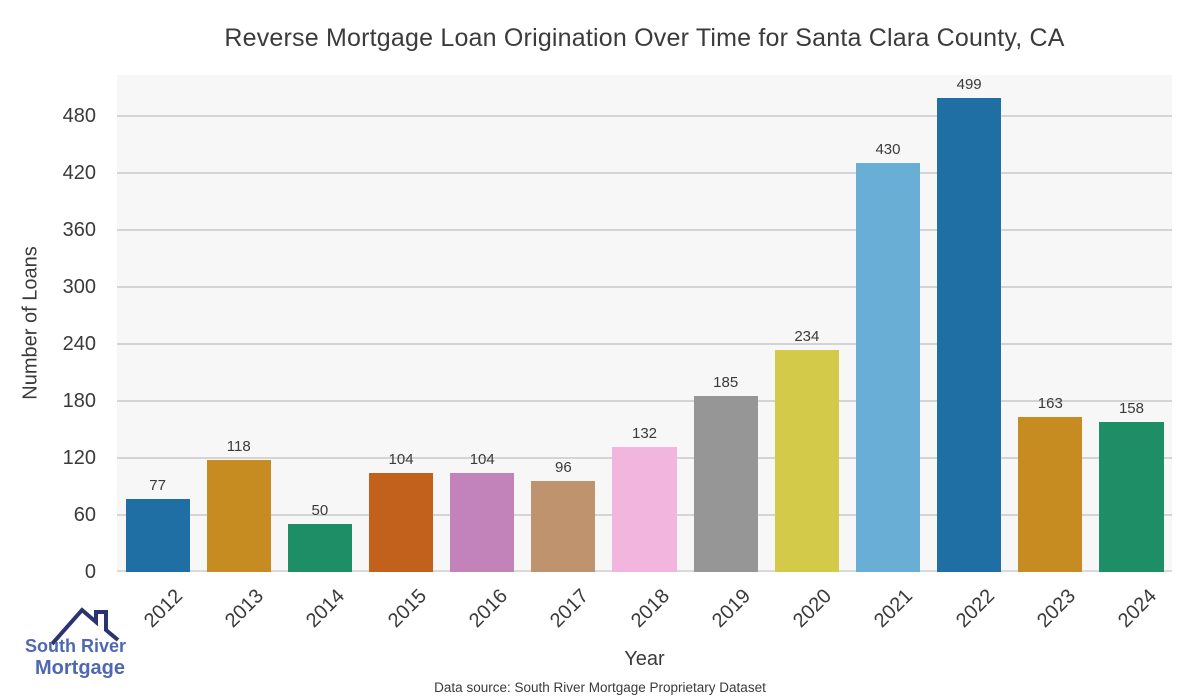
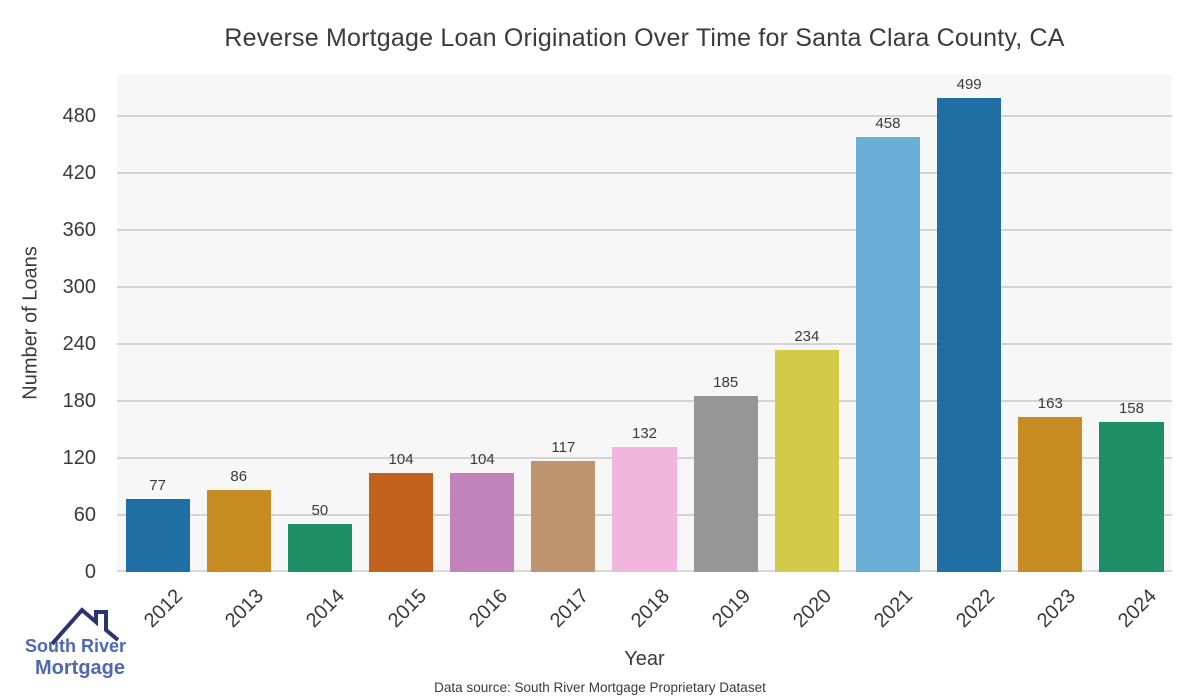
2013: 118 -> 86
2017: 96 -> 117
2021: 430 -> 458
